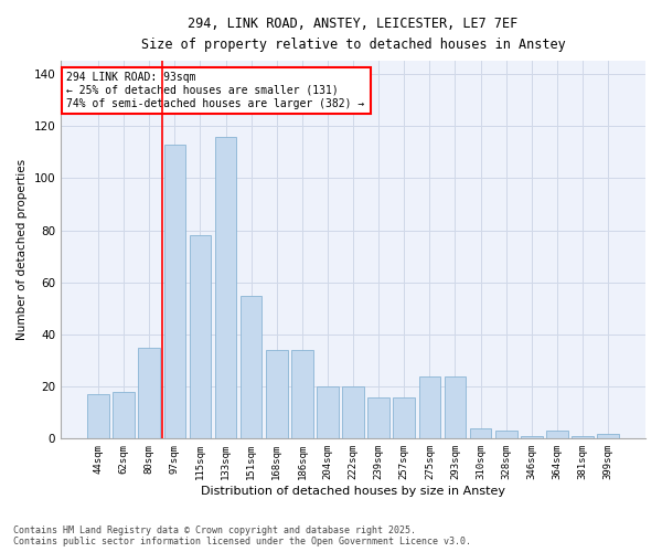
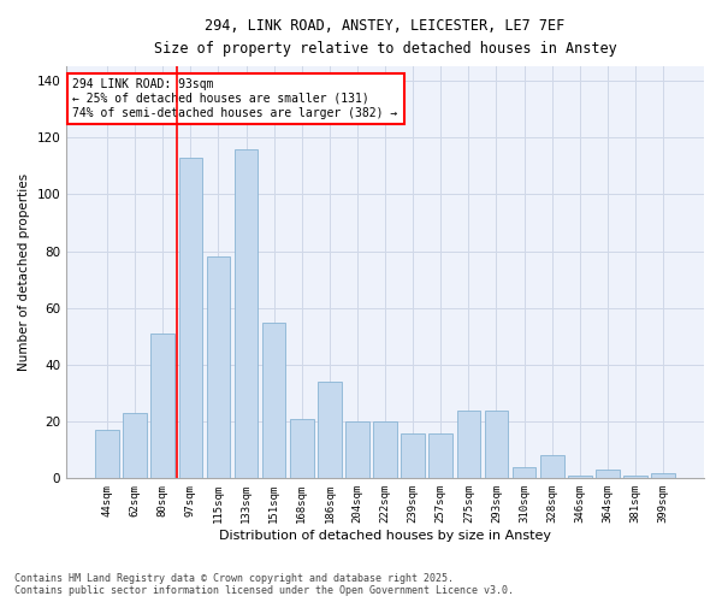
62sqm: 18 -> 23
80sqm: 35 -> 51
168sqm: 34 -> 21
328sqm: 3 -> 8
